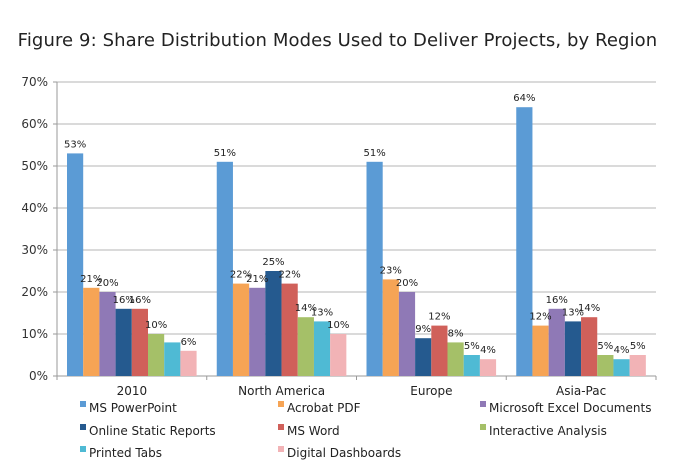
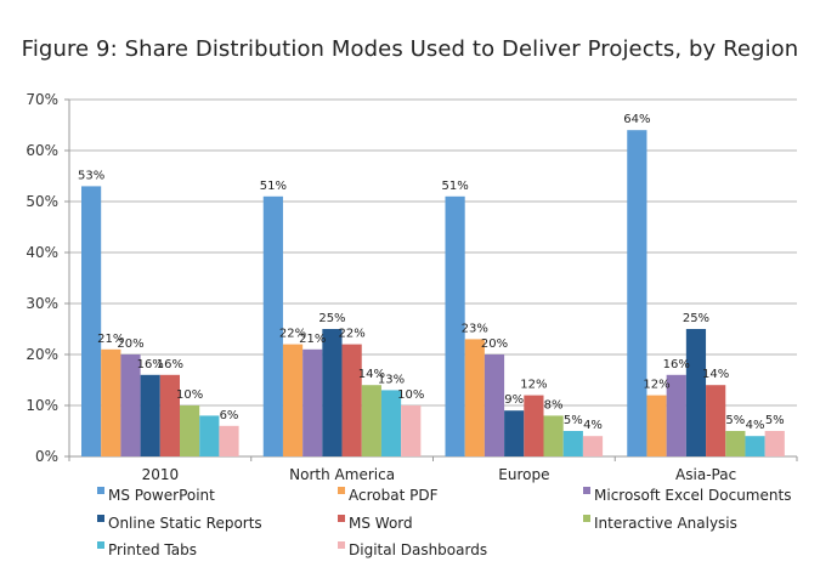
Online Static Reports/Asia-Pac: 13% -> 25%
